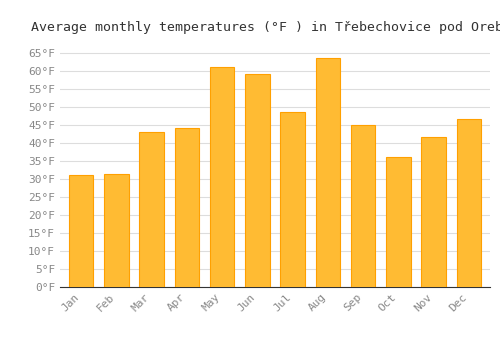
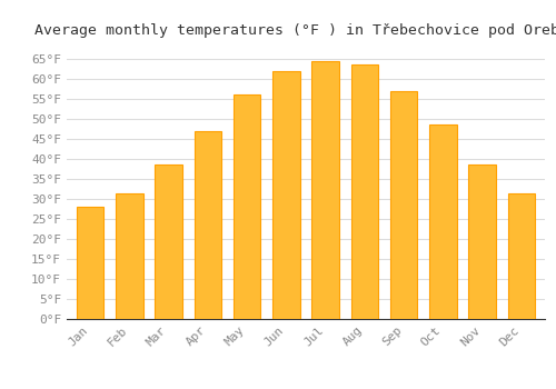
Jan: 31.0°F -> 28.0°F
Mar: 43.0°F -> 38.5°F
Apr: 44.0°F -> 47.0°F
May: 61.0°F -> 56.0°F
Jun: 59.0°F -> 62.0°F
Jul: 48.5°F -> 64.5°F
Sep: 45.0°F -> 57.0°F
Oct: 36.0°F -> 48.5°F
Nov: 41.5°F -> 38.5°F
Dec: 46.5°F -> 31.5°F
